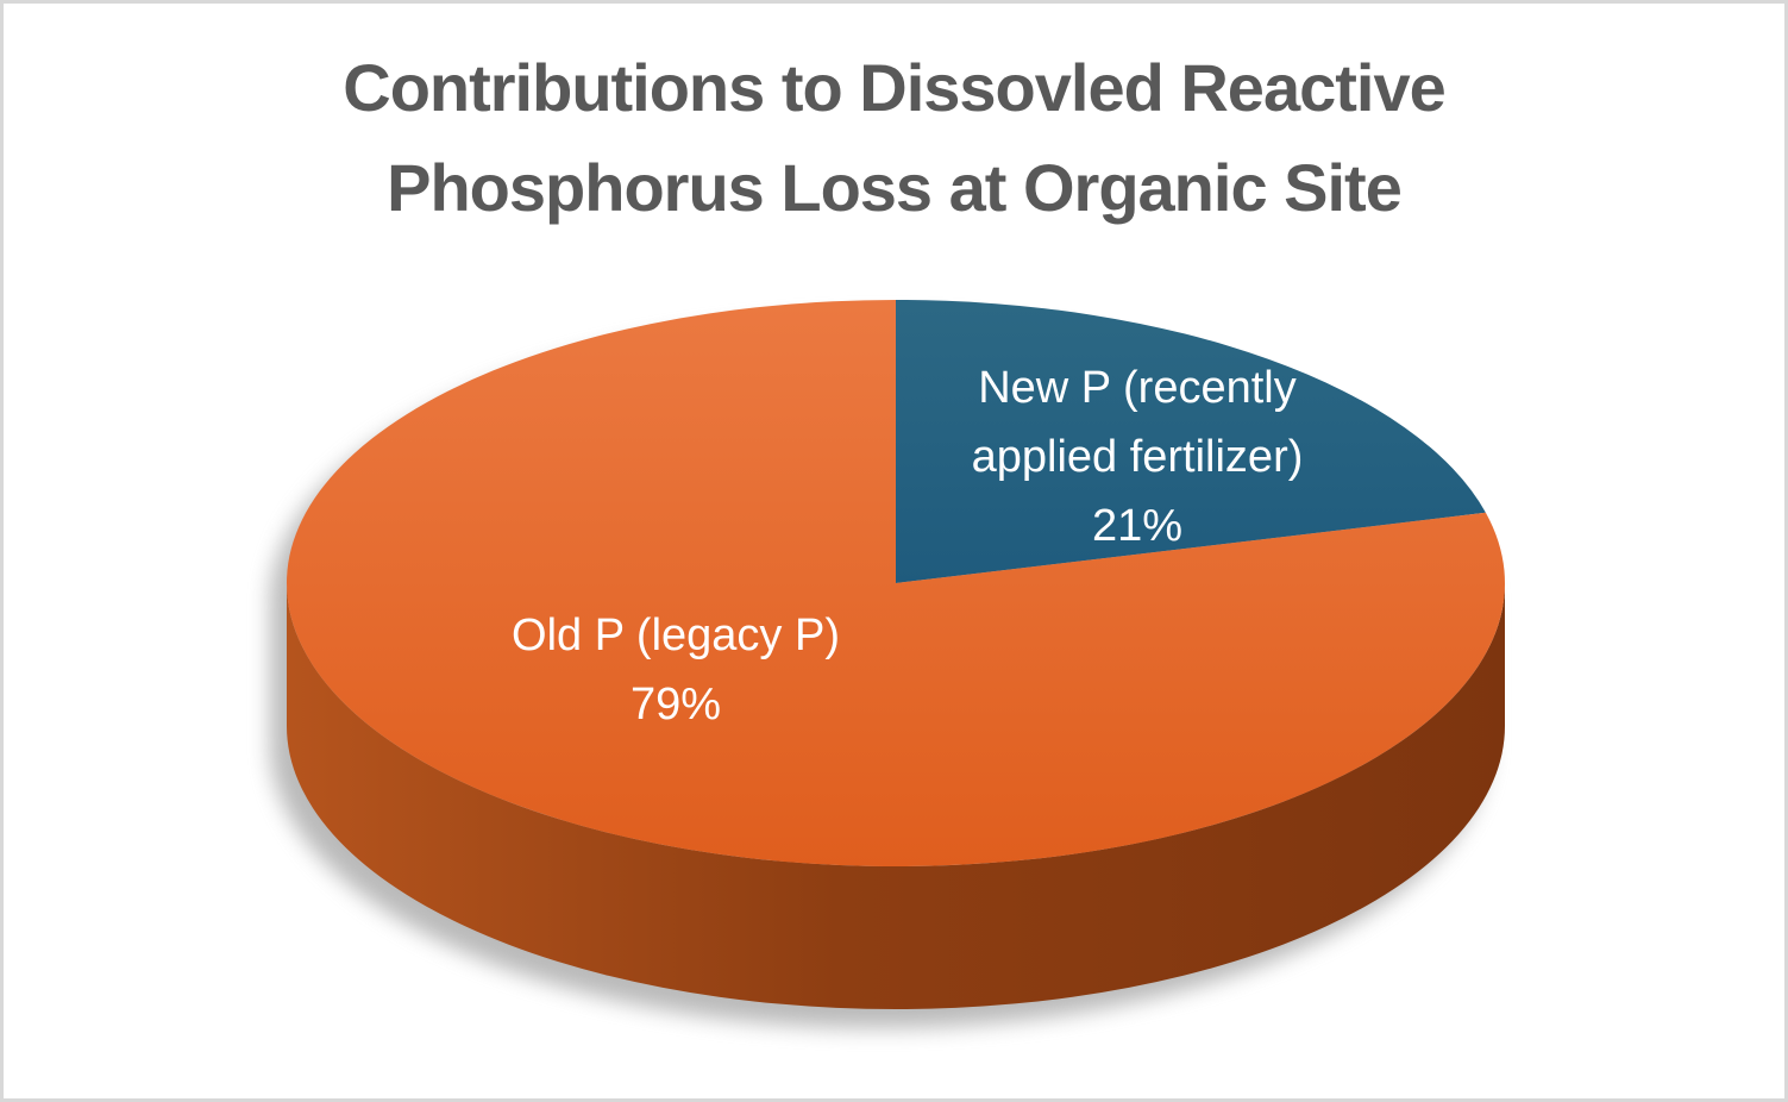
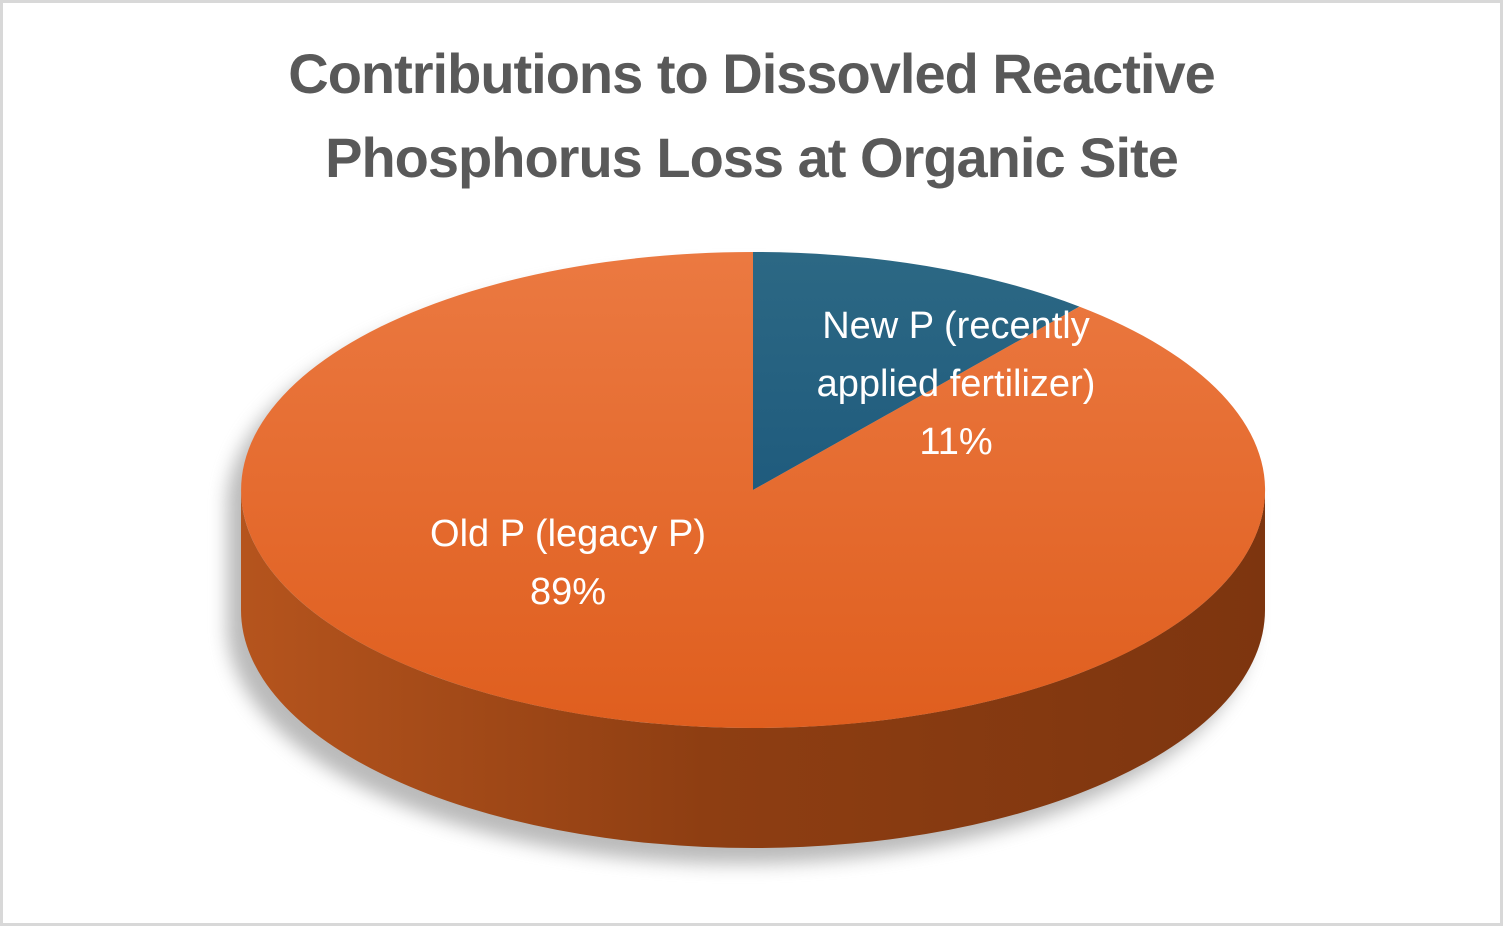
New P (recently applied fertilizer): 21% -> 11%
Old P (legacy P): 79% -> 89%
